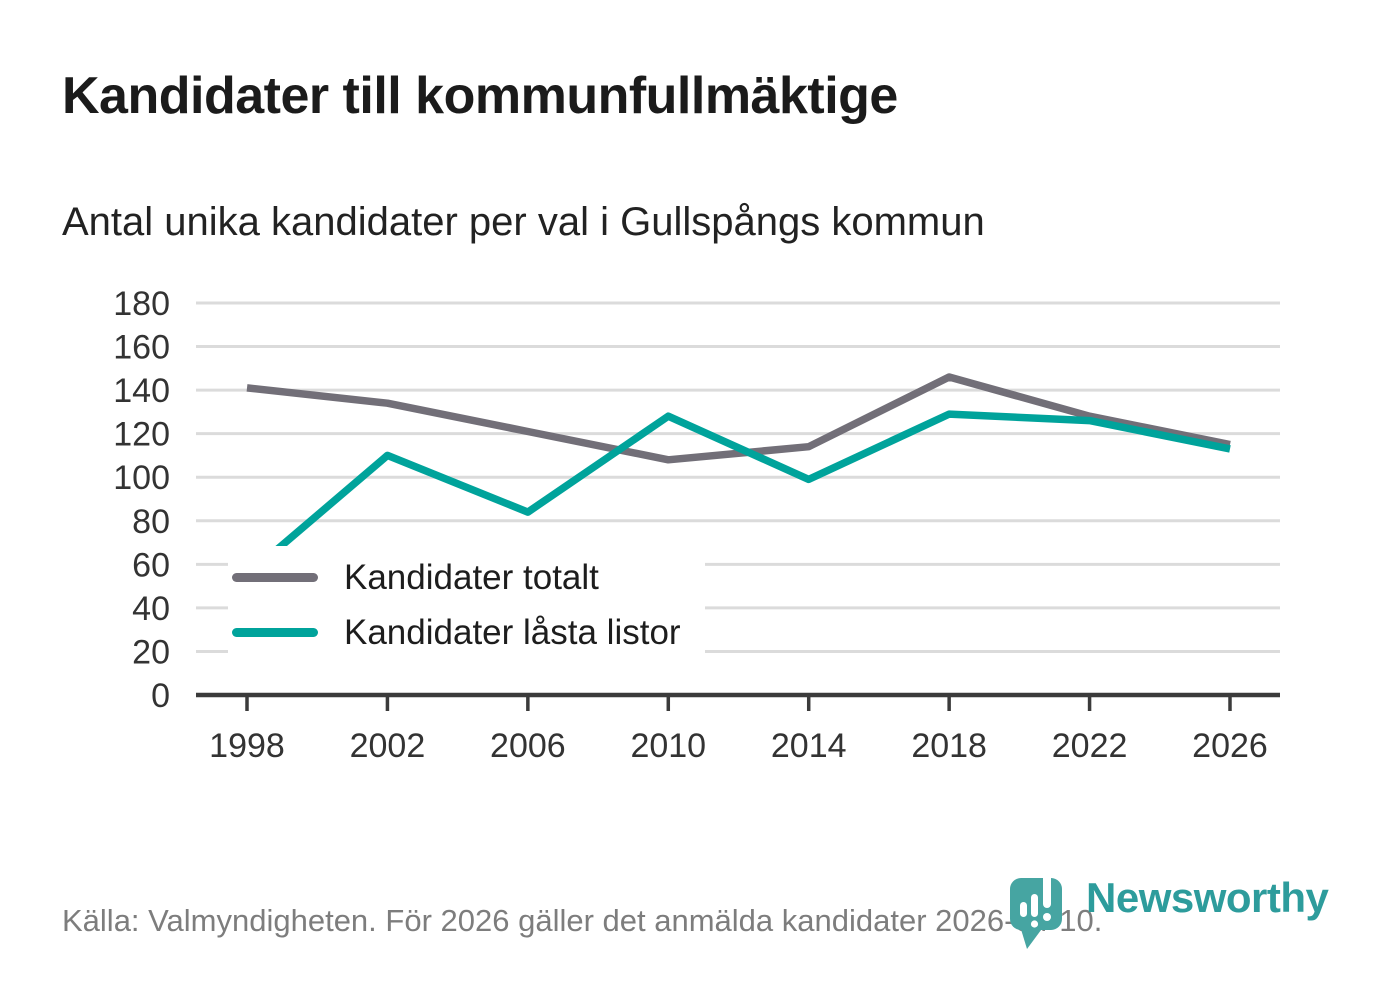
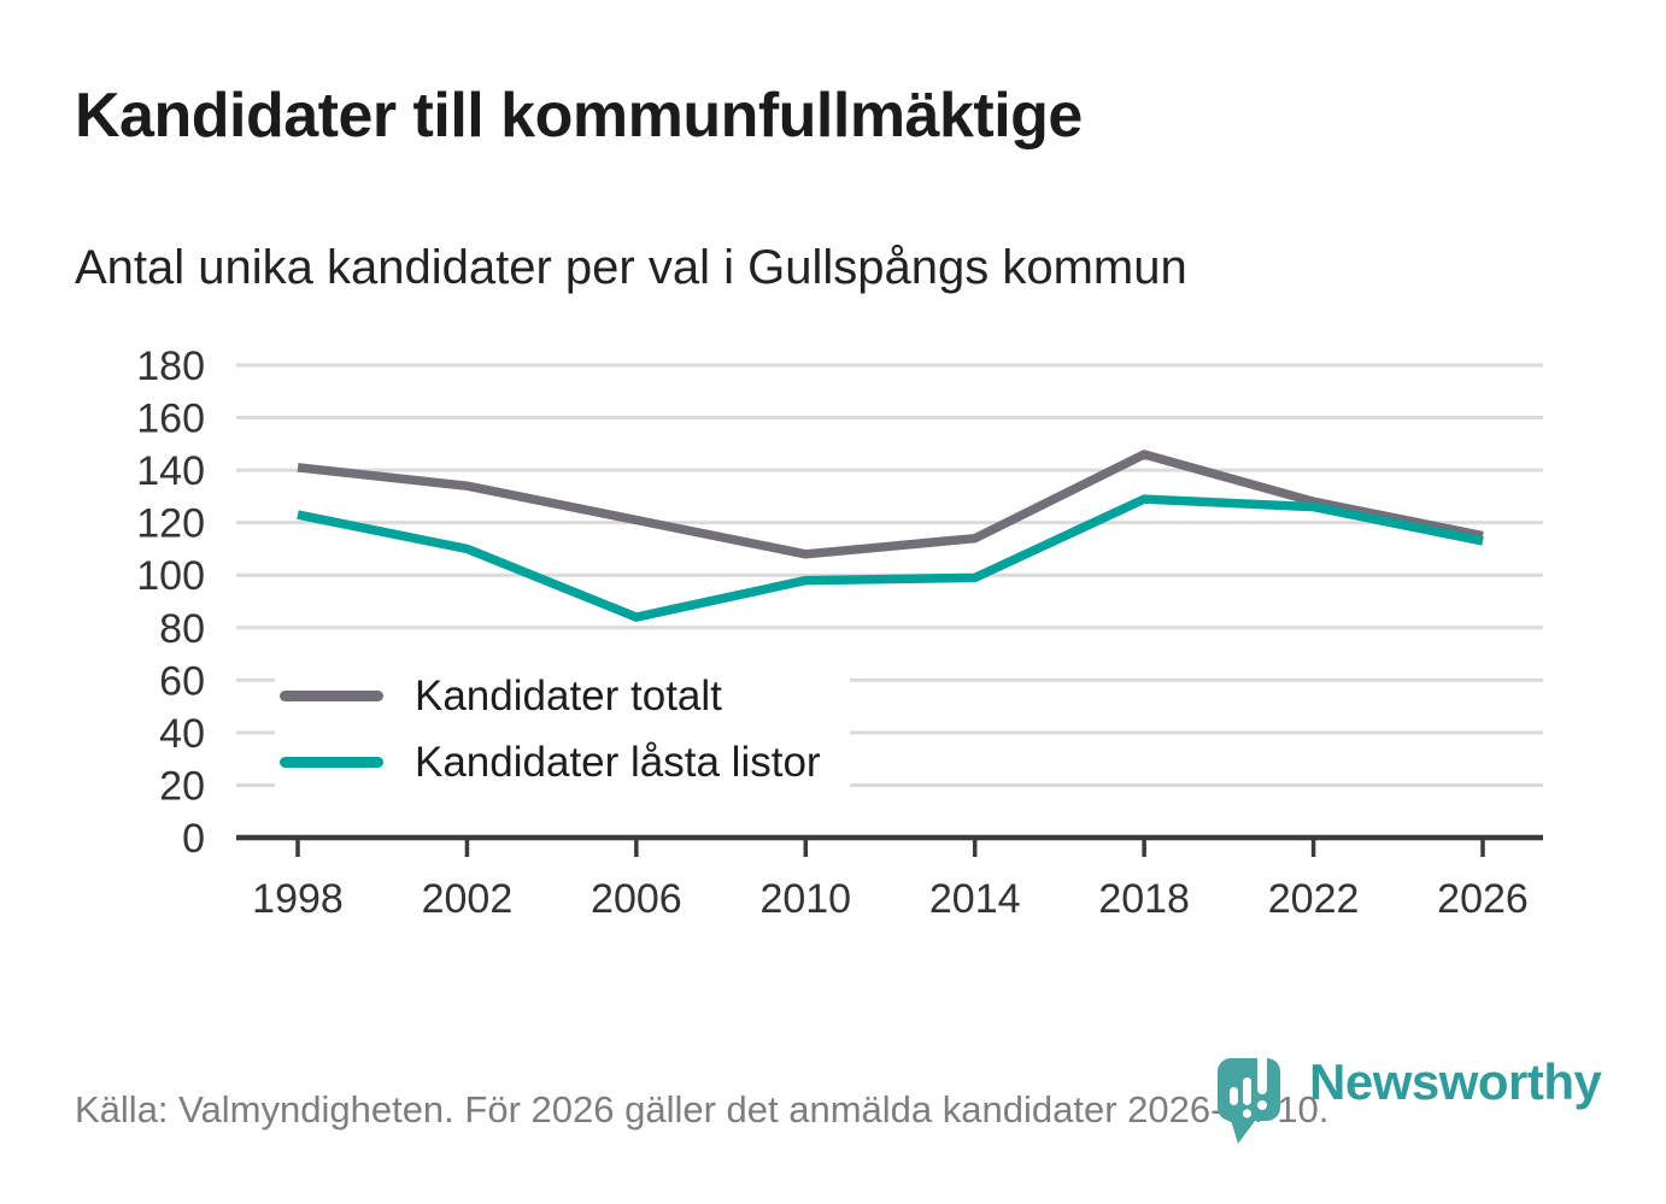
Kandidater låsta listor/1998: 55 -> 123
Kandidater låsta listor/2010: 128 -> 98
